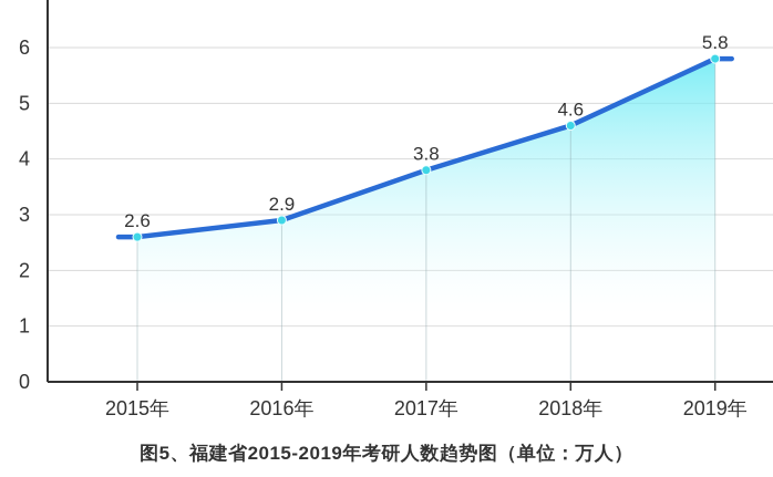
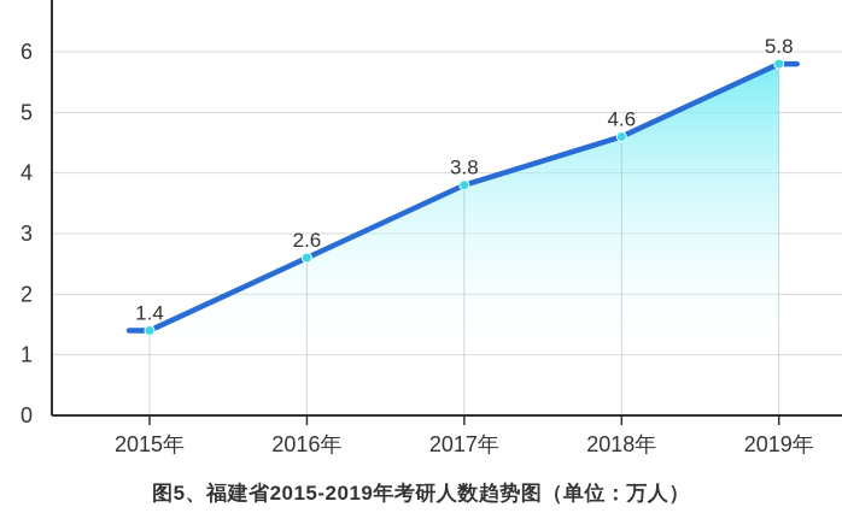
2015年: 2.6 -> 1.4
2016年: 2.9 -> 2.6
